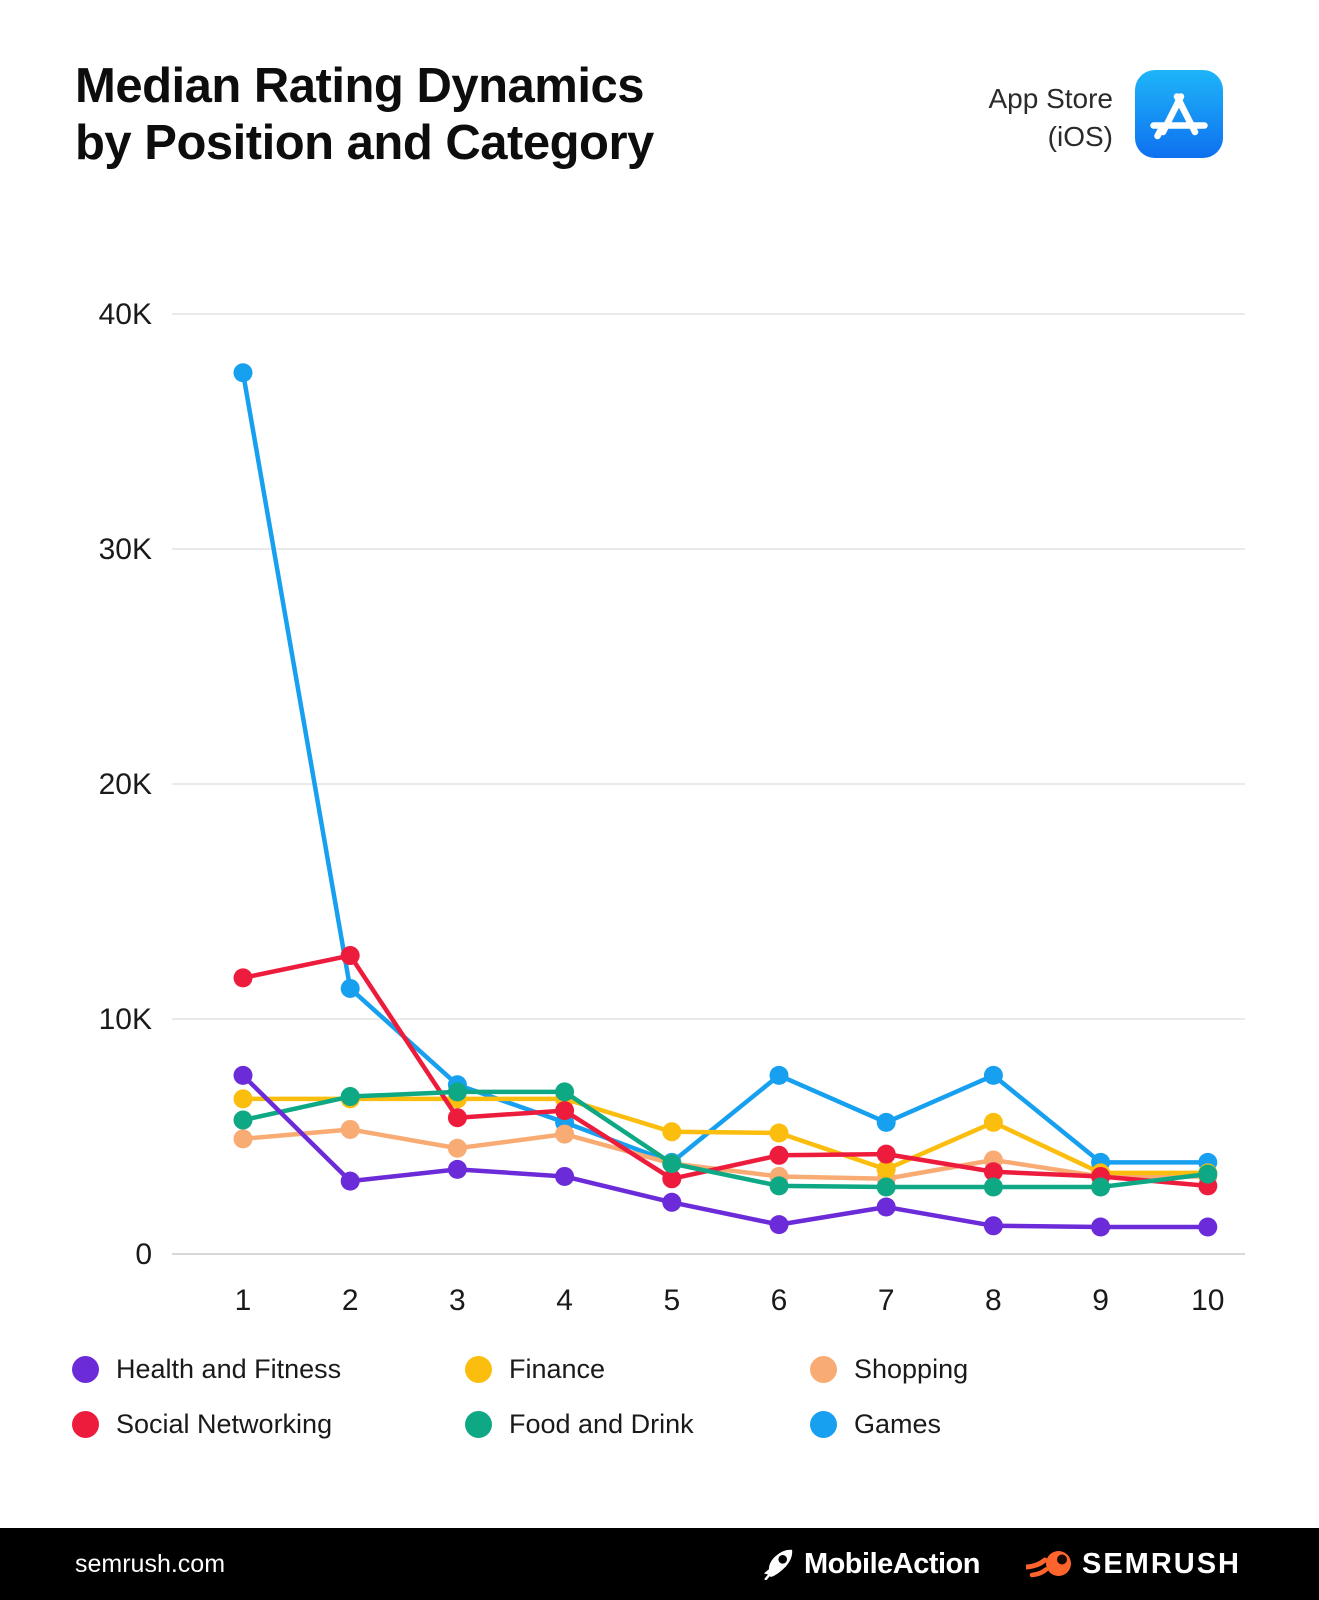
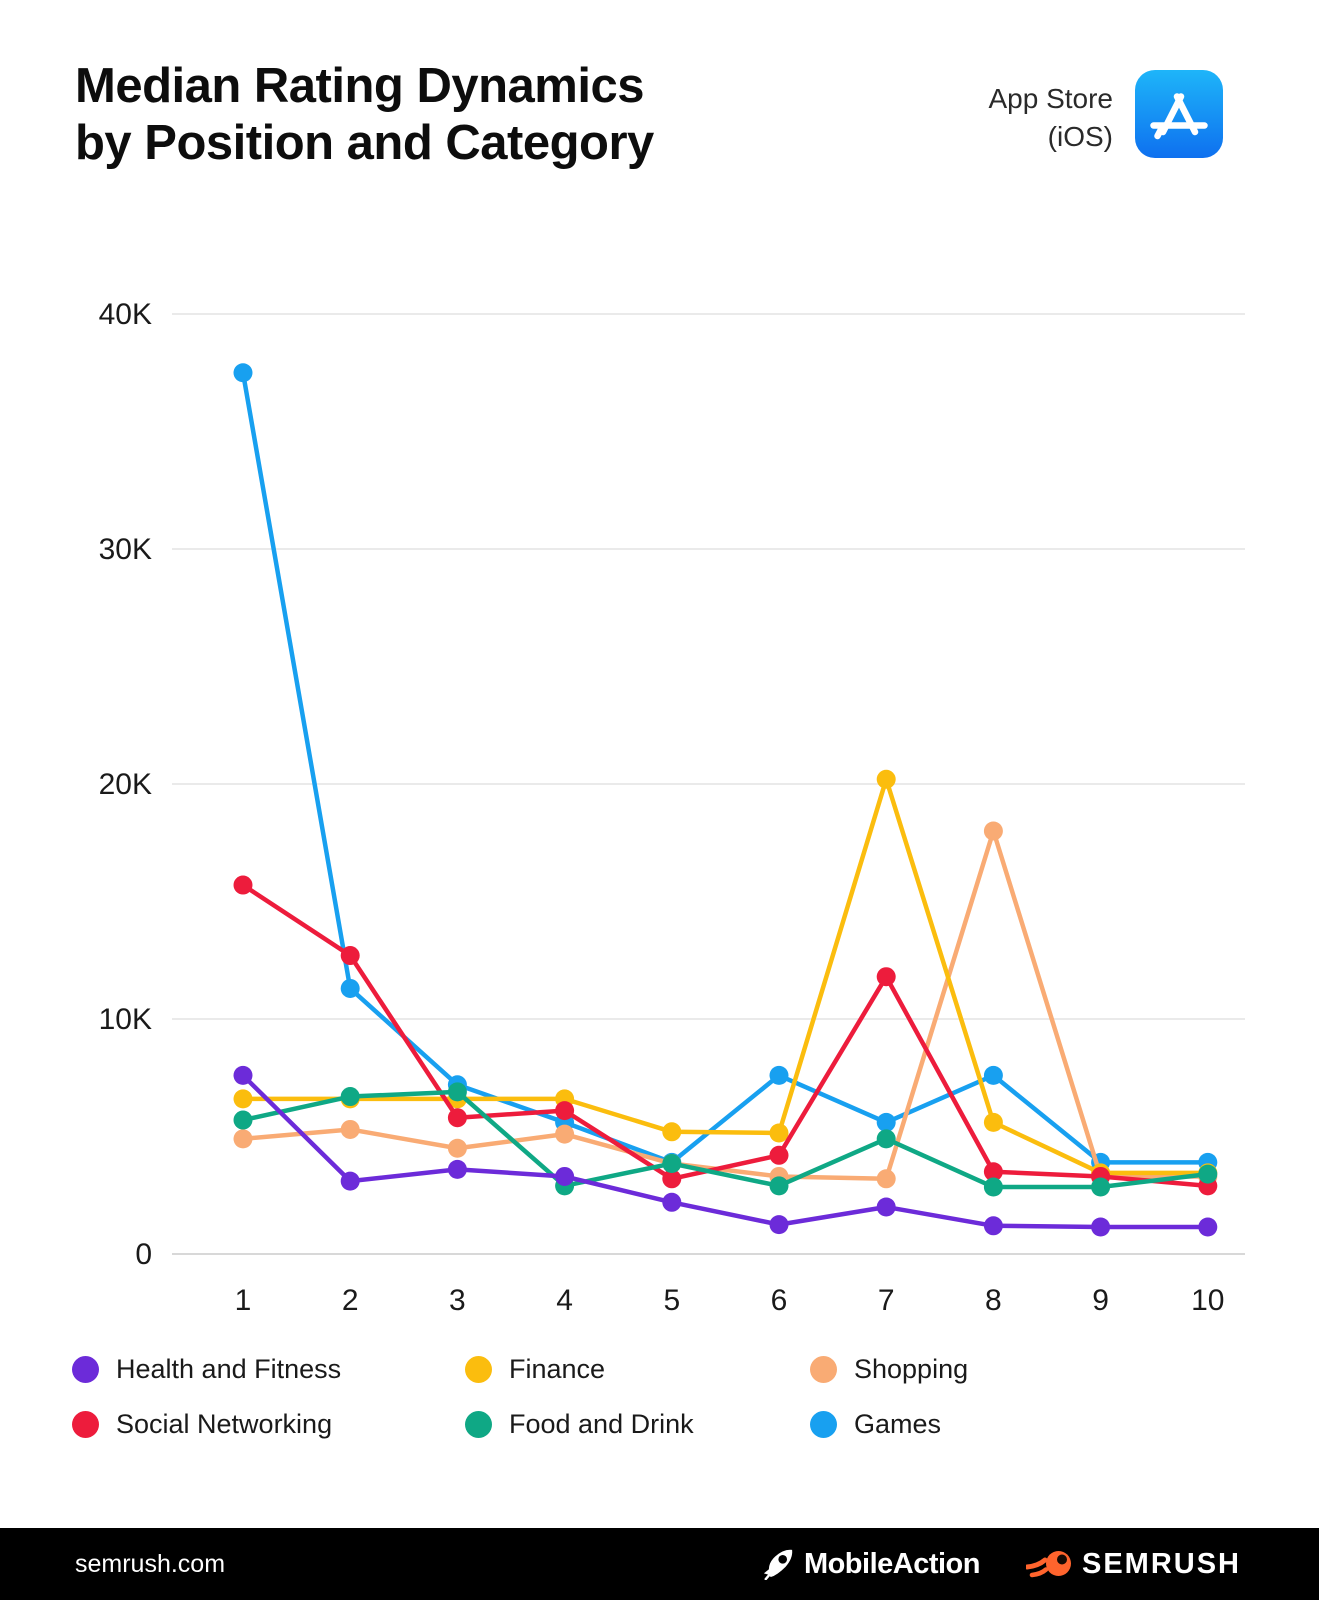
Social Networking/1: 11.8K -> 15.7K
Food and Drink/4: 6.9K -> 2.9K
Finance/7: 3.6K -> 20.2K
Social Networking/7: 4.2K -> 11.8K
Food and Drink/7: 2.8K -> 4.9K
Shopping/8: 4.0K -> 18.0K
